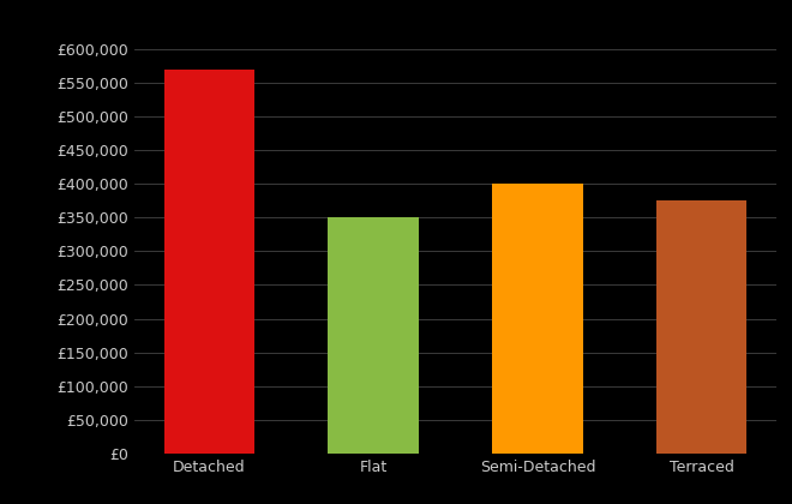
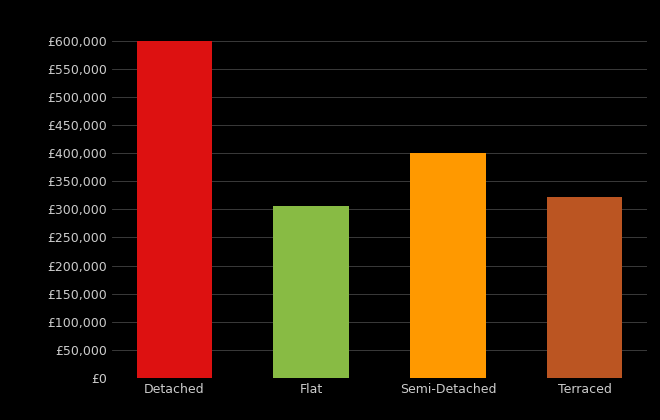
Detached: £570,000 -> £600,000
Flat: £350,000 -> £306,000
Terraced: £375,000 -> £322,000
